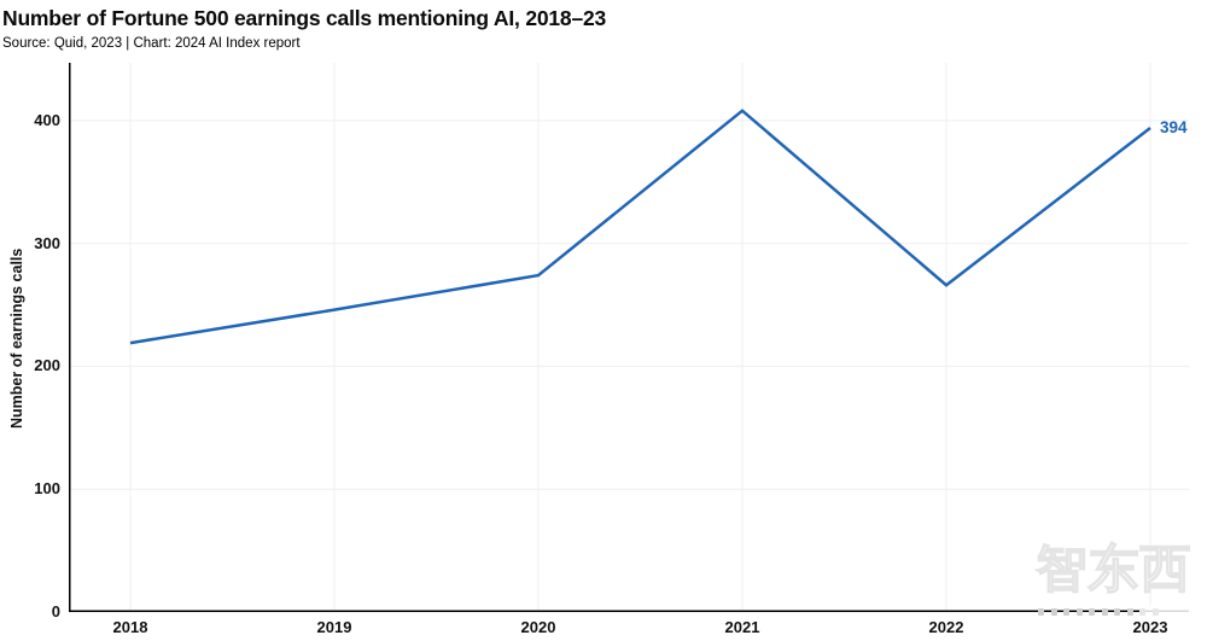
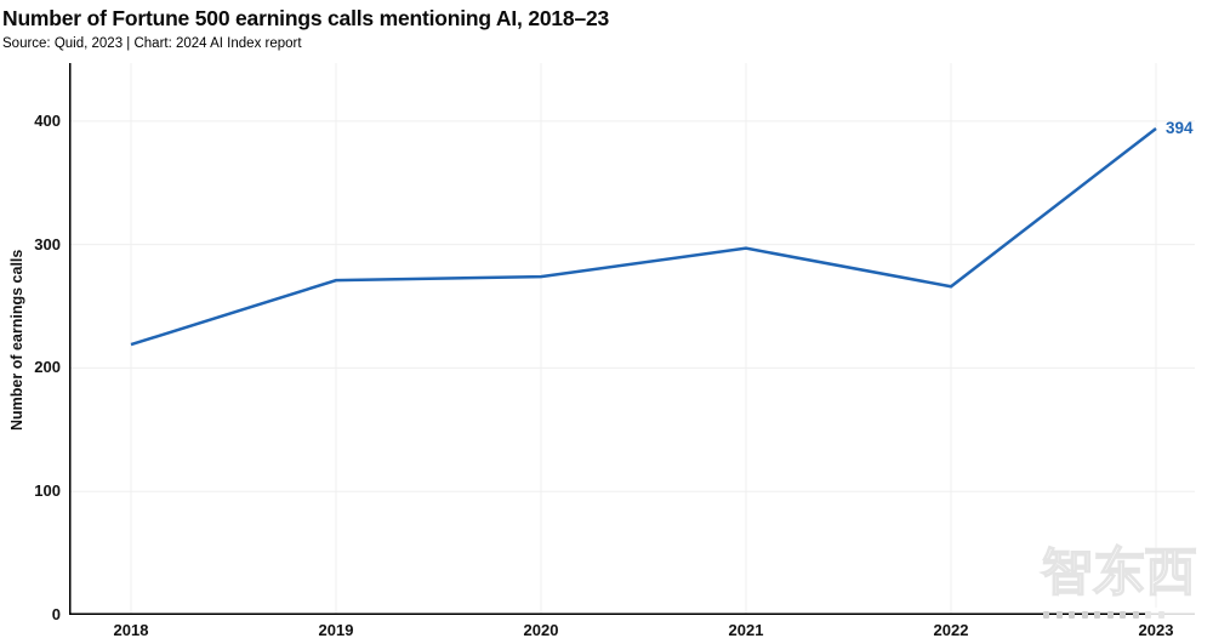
2019: 246 -> 271
2021: 408 -> 297
